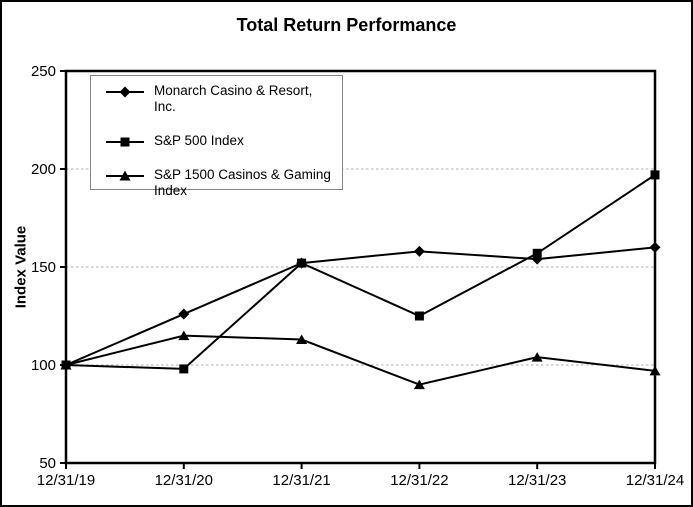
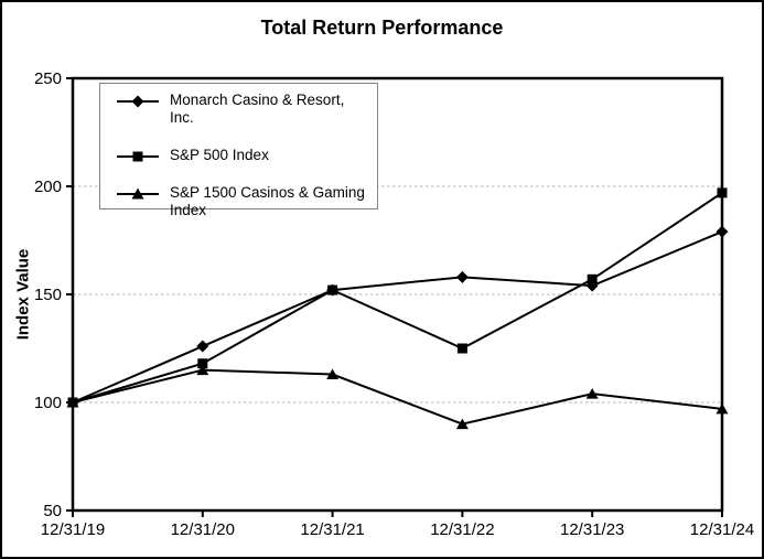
S&P 500 Index/12/31/20: 98 -> 118
Monarch Casino & Resort, Inc./12/31/24: 160 -> 179
